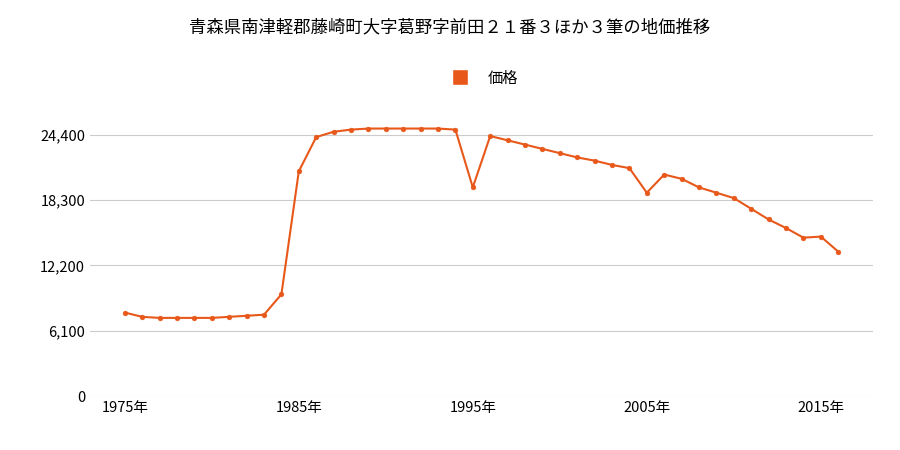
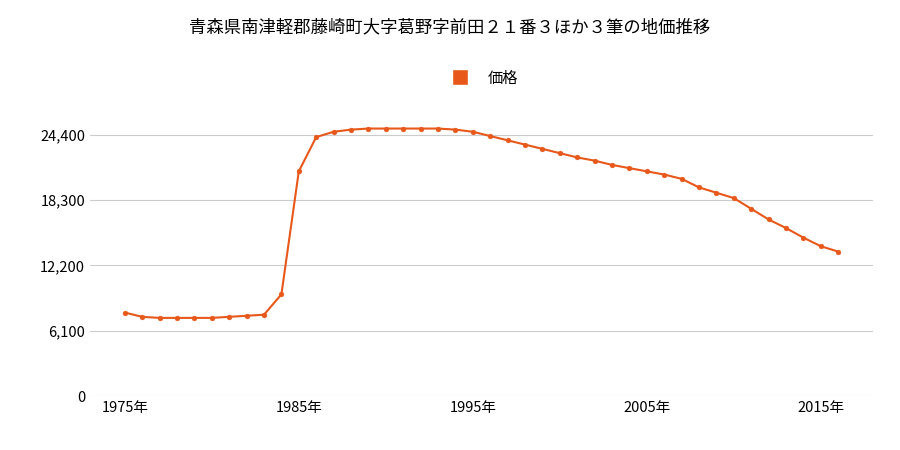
1995年: 19,500 -> 24,700
2005年: 19,000 -> 21,000
2015年: 14,900 -> 14,000
